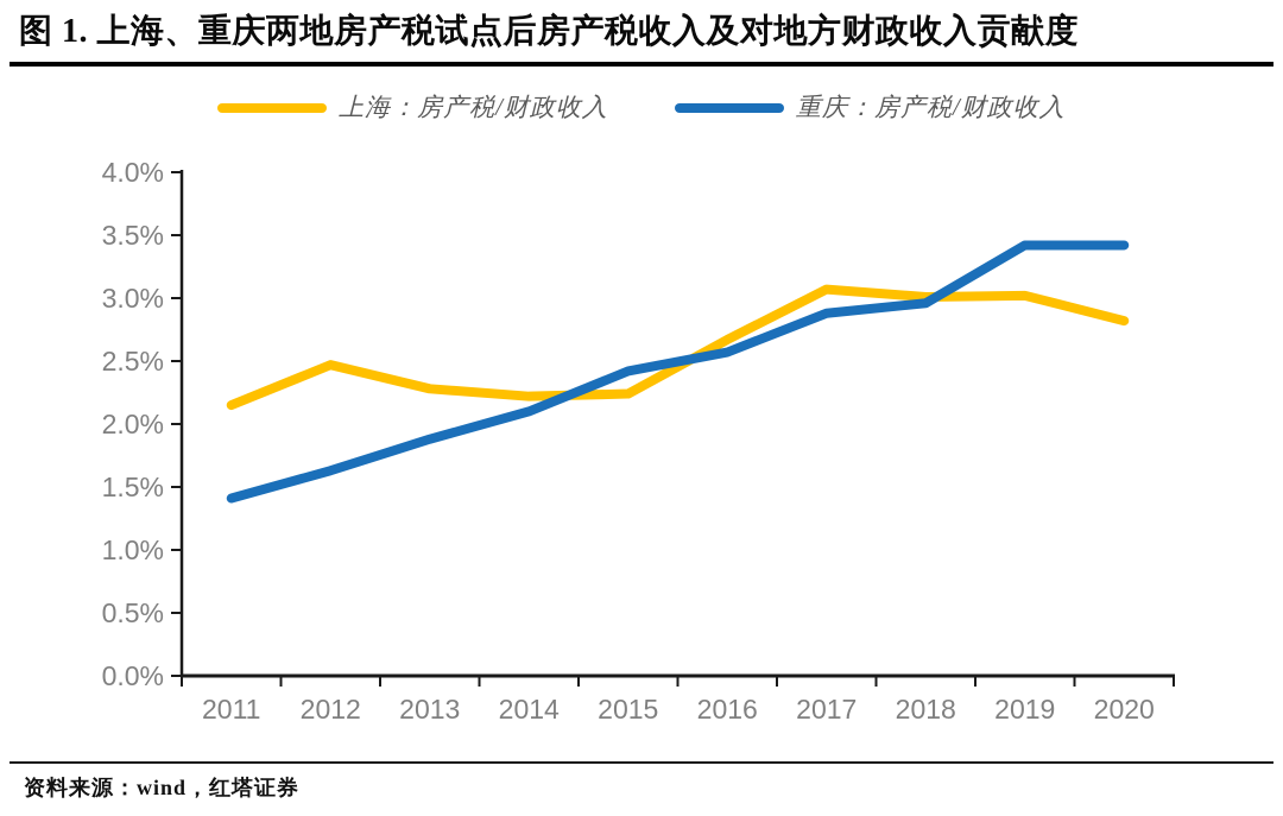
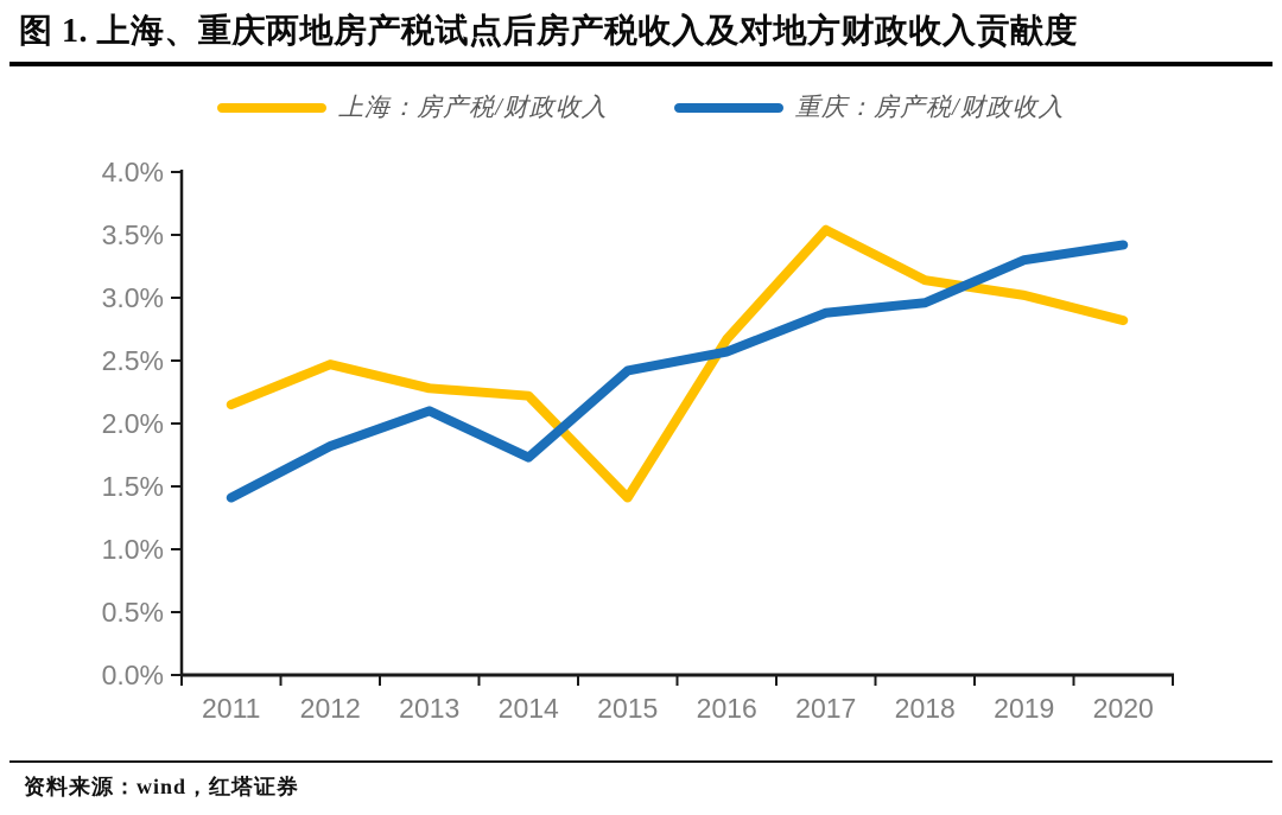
重庆：房产税/财政收入/2012: 1.63% -> 1.82%
重庆：房产税/财政收入/2013: 1.88% -> 2.10%
重庆：房产税/财政收入/2014: 2.10% -> 1.73%
上海：房产税/财政收入/2015: 2.24% -> 1.41%
上海：房产税/财政收入/2017: 3.07% -> 3.54%
上海：房产税/财政收入/2018: 3.01% -> 3.14%
重庆：房产税/财政收入/2019: 3.42% -> 3.30%
